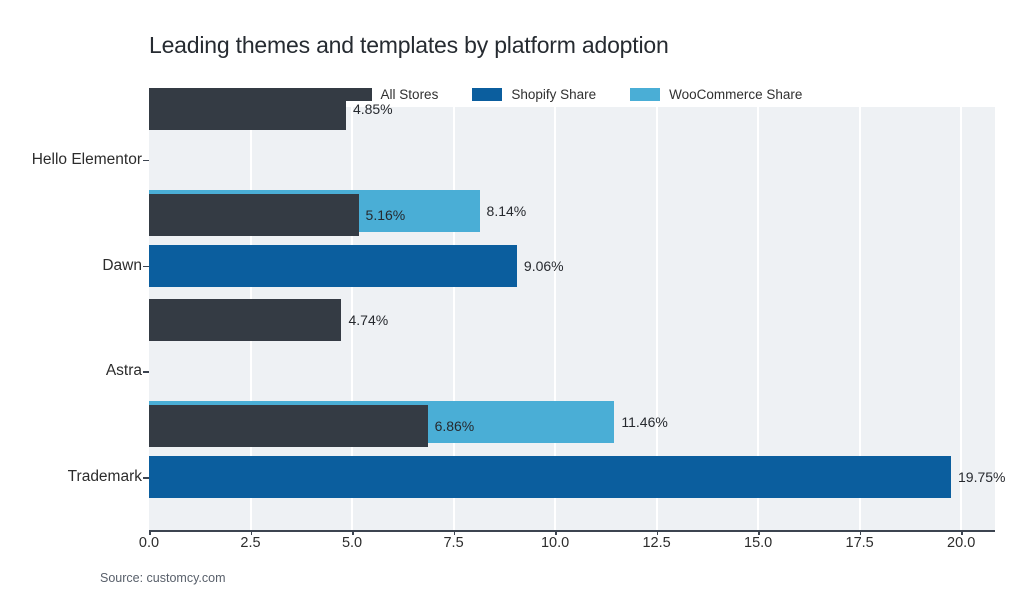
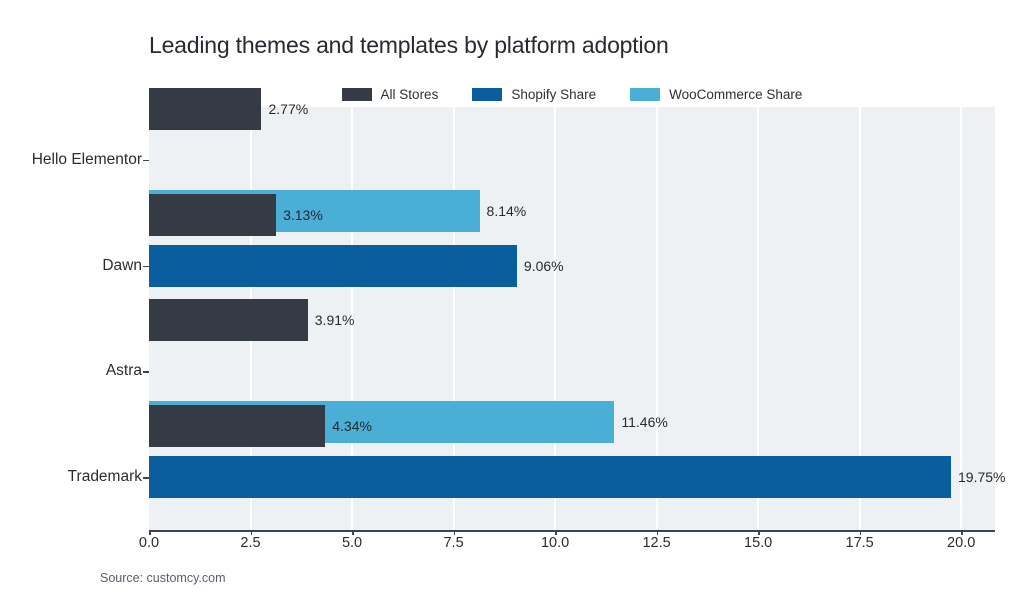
All Stores/Hello Elementor: 4.85% -> 2.77%
All Stores/Dawn: 5.16% -> 3.13%
All Stores/Astra: 4.74% -> 3.91%
All Stores/Trademark: 6.86% -> 4.34%
